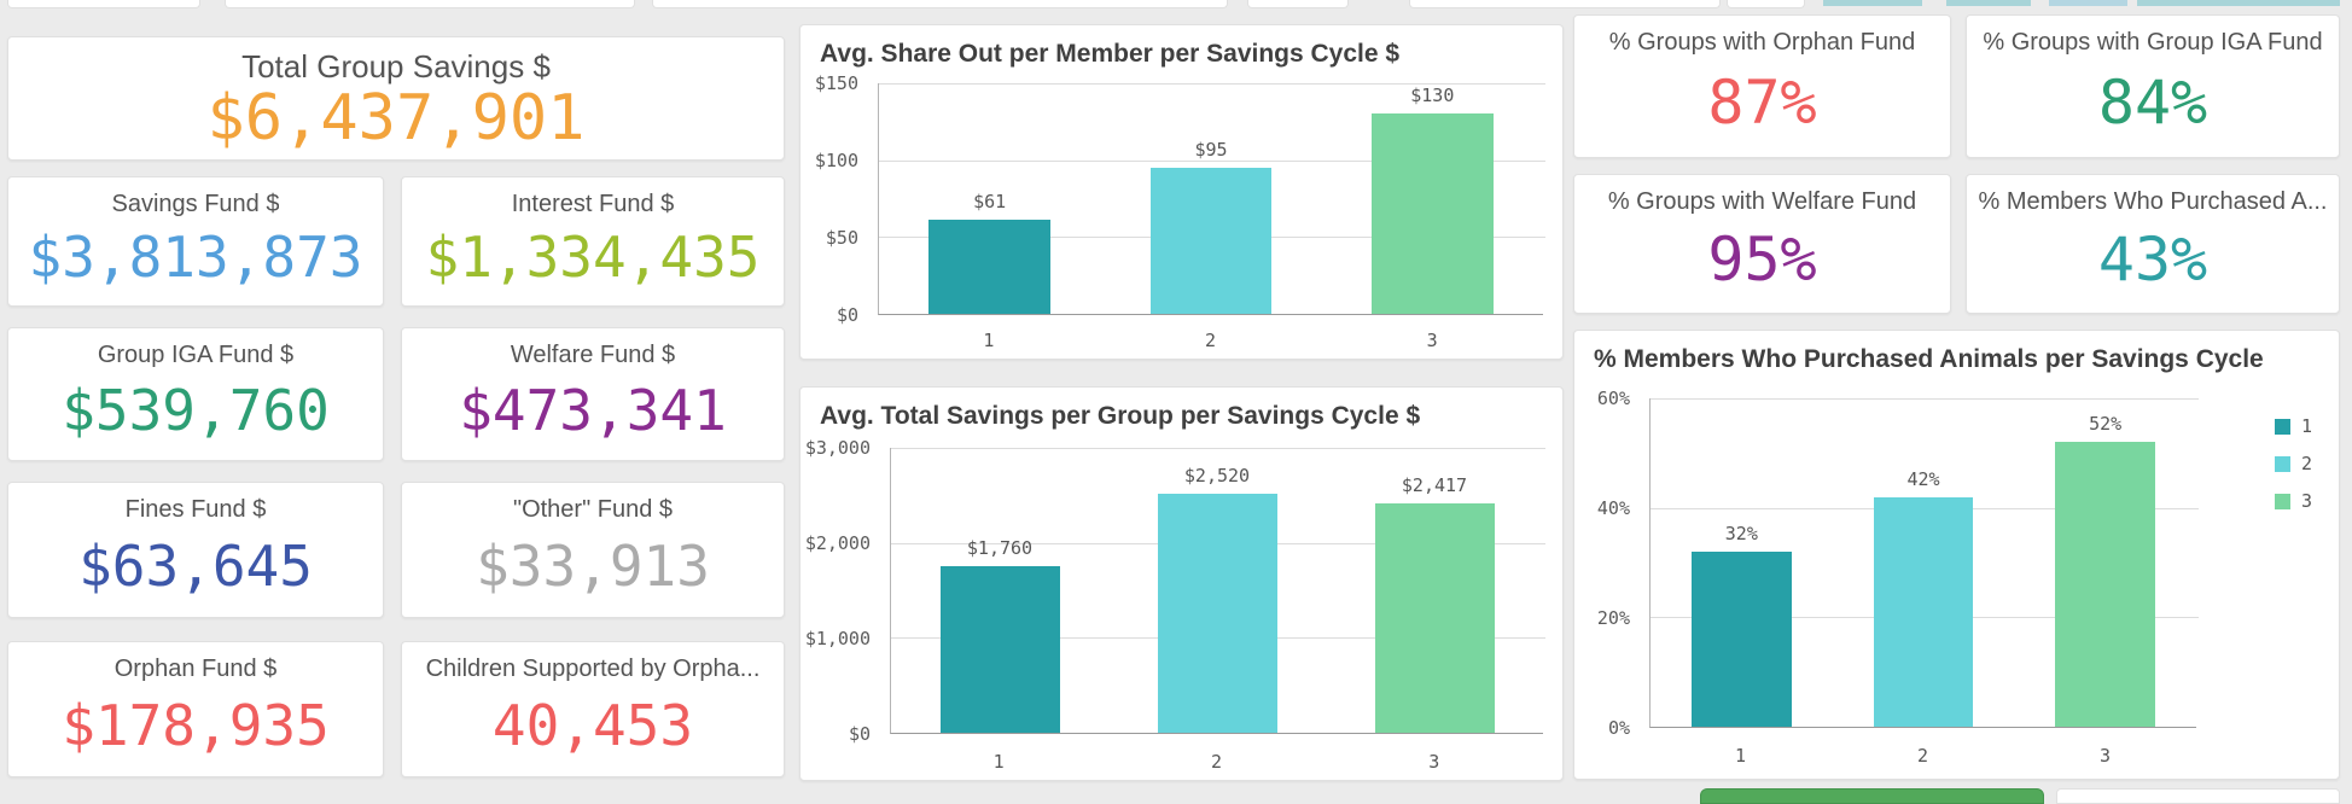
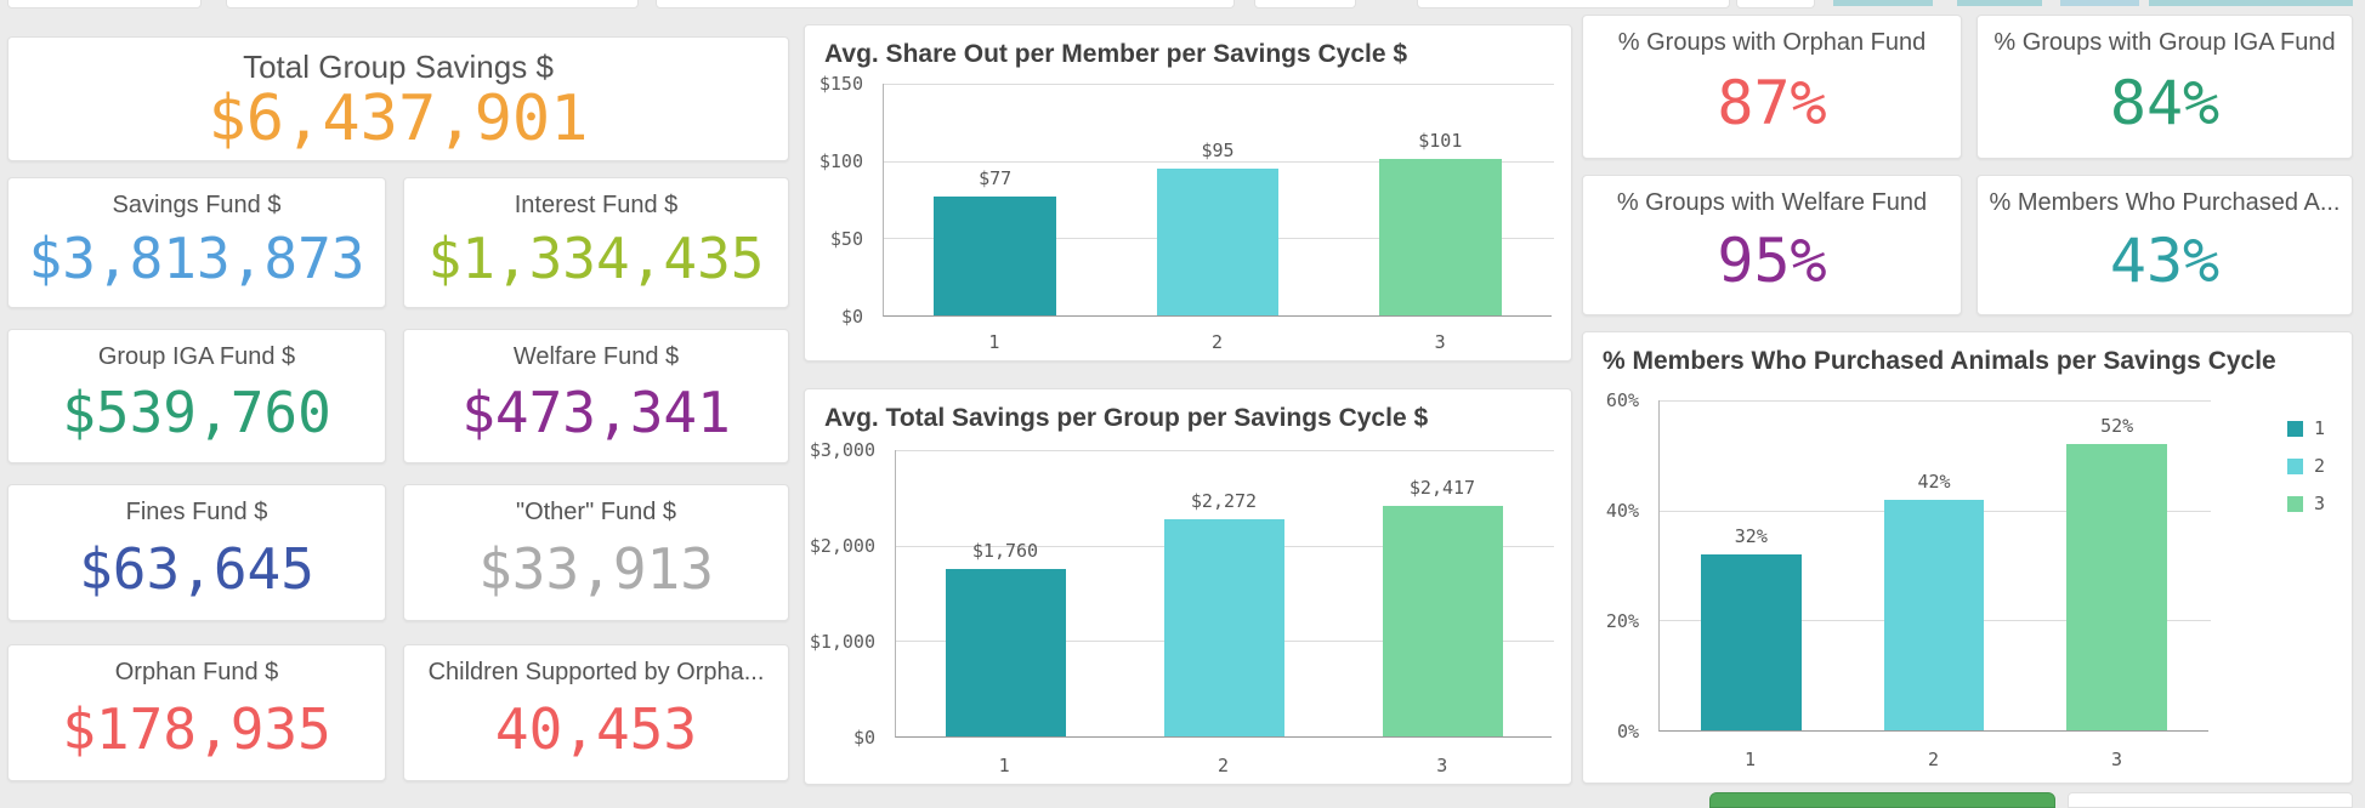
Avg. Share Out per Member per Savings Cycle $/1: $61 -> $77
Avg. Share Out per Member per Savings Cycle $/3: $130 -> $101
Avg. Total Savings per Group per Savings Cycle $/2: $2,520 -> $2,272
